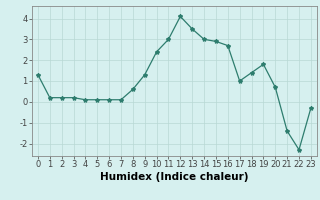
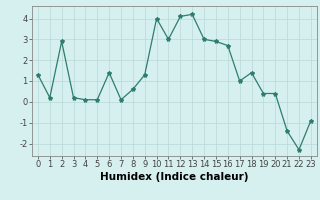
2: 0.2 -> 2.9
6: 0.1 -> 1.4
10: 2.4 -> 4.0
13: 3.5 -> 4.2
19: 1.8 -> 0.4
20: 0.7 -> 0.4
23: -0.3 -> -0.9
